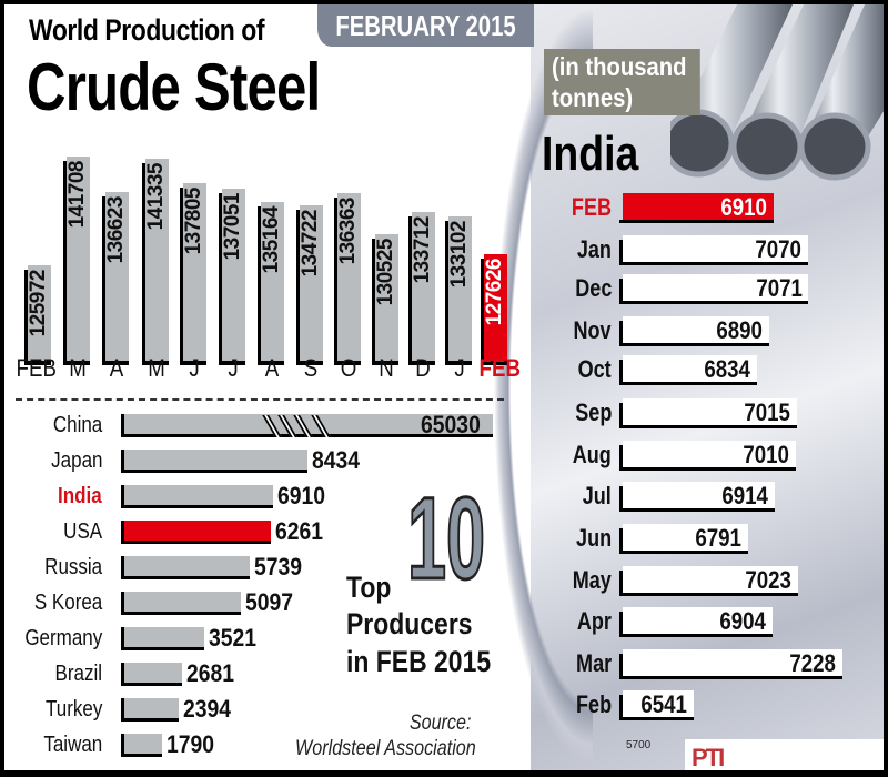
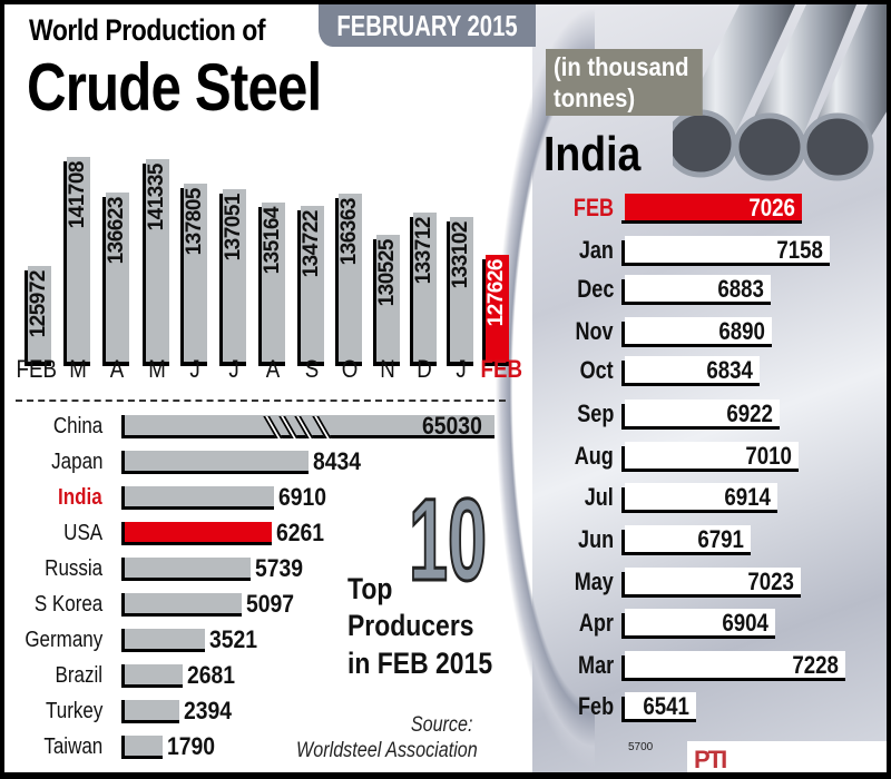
India/FEB: 6910 -> 7026
India/Jan: 7070 -> 7158
India/Dec: 7071 -> 6883
India/Sep: 7015 -> 6922
